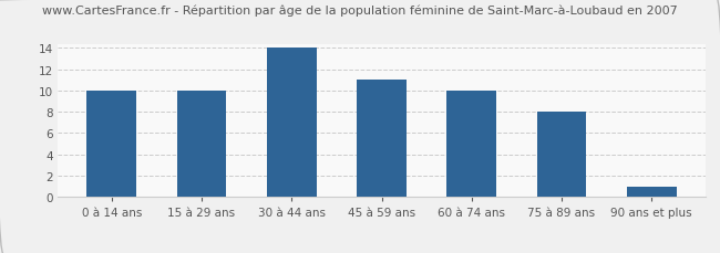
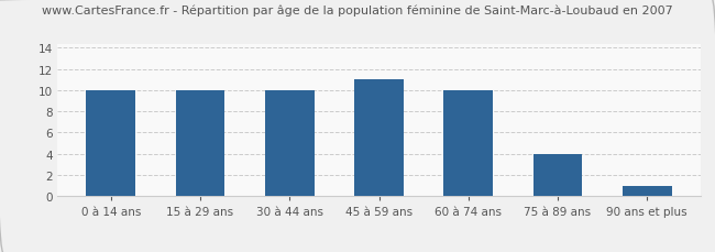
30 à 44 ans: 14 -> 10
75 à 89 ans: 8 -> 4
